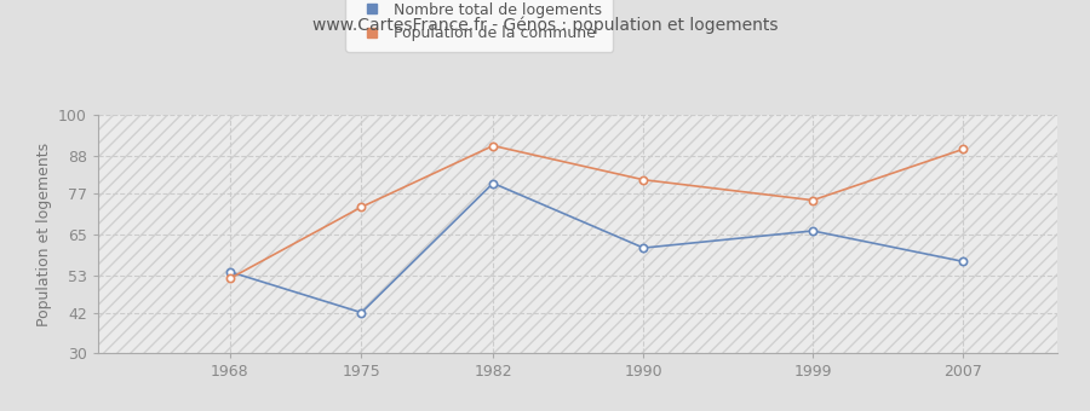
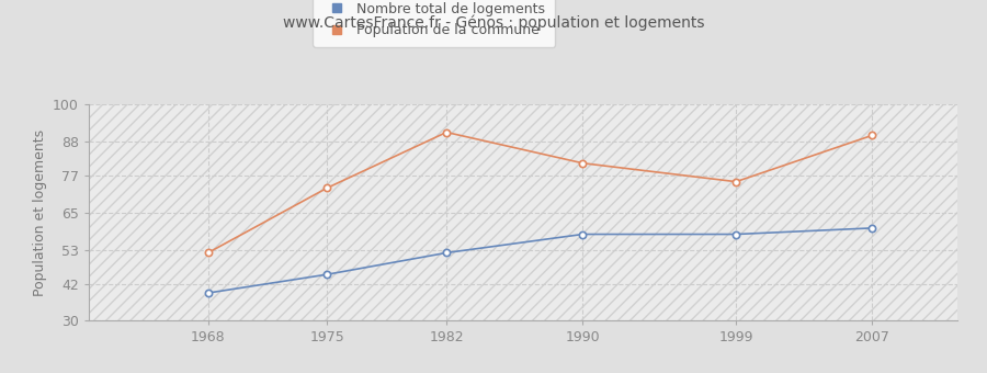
Nombre total de logements/1968: 54 -> 39
Nombre total de logements/1975: 42 -> 45
Nombre total de logements/1982: 80 -> 52
Nombre total de logements/1990: 61 -> 58
Nombre total de logements/1999: 66 -> 58
Nombre total de logements/2007: 57 -> 60
